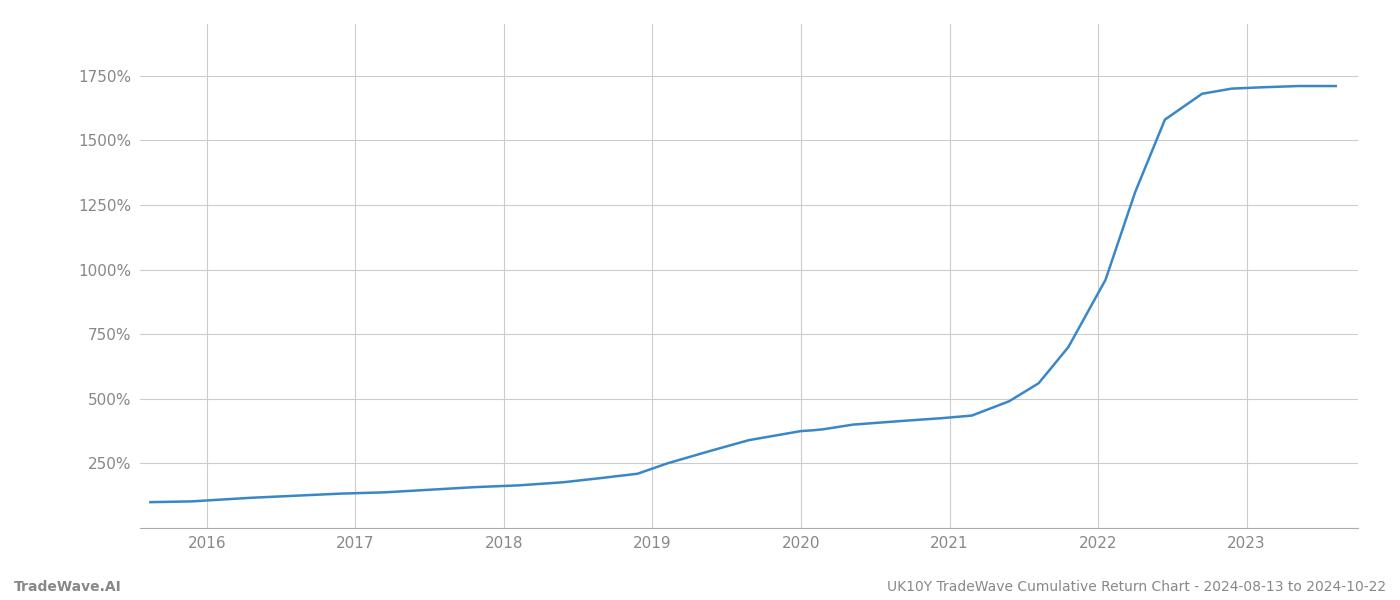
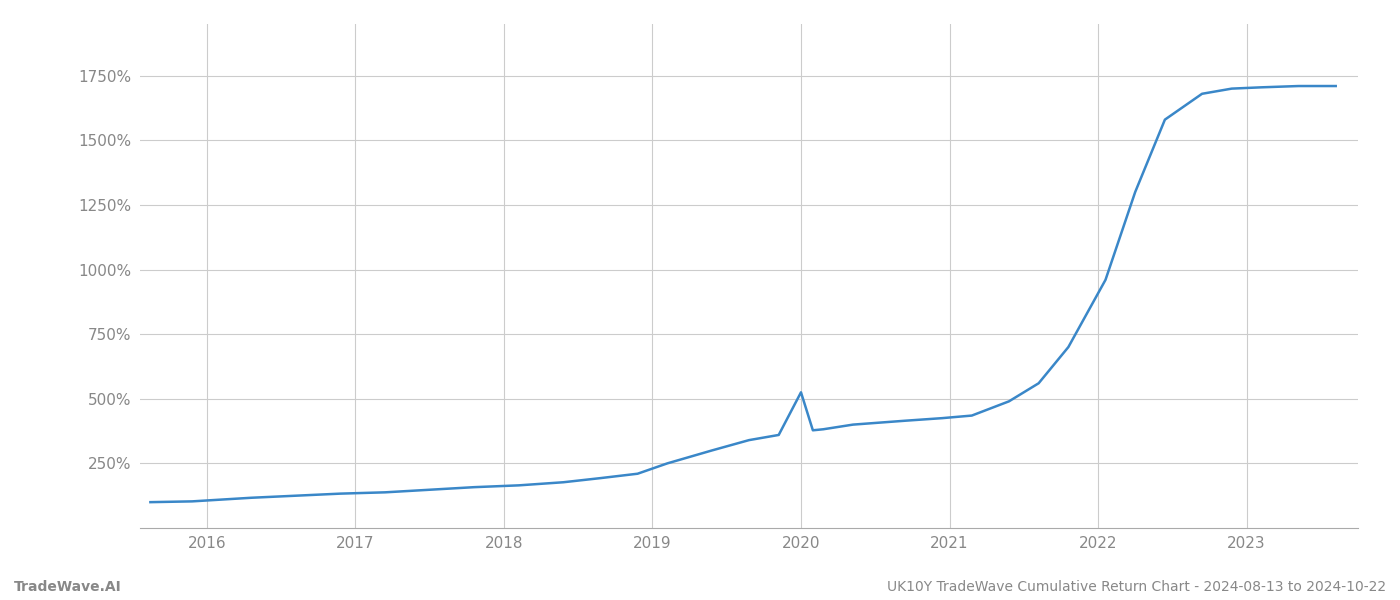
2020: 375% -> 525%
